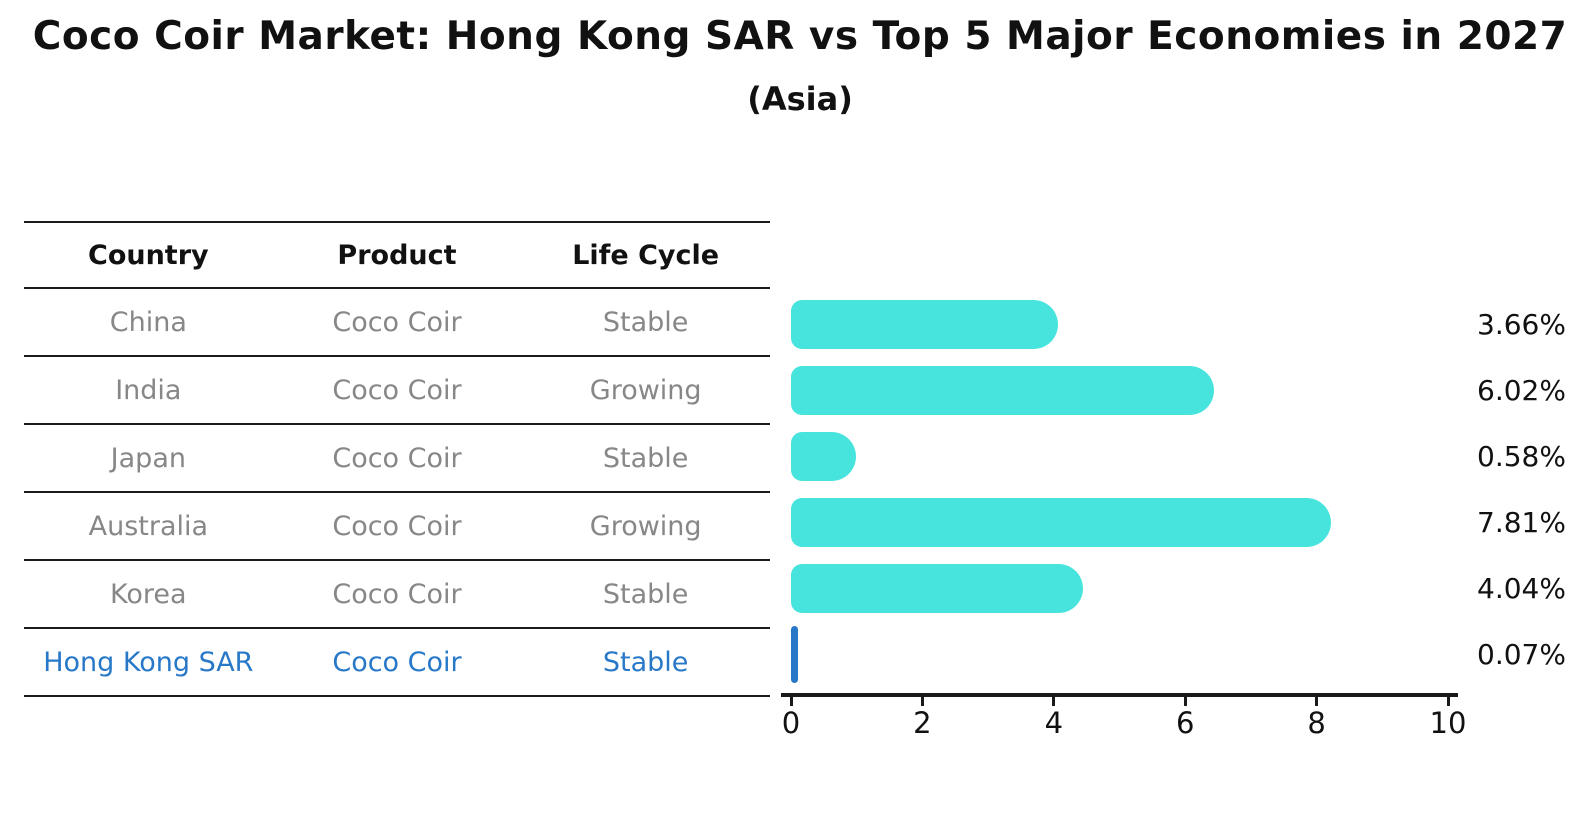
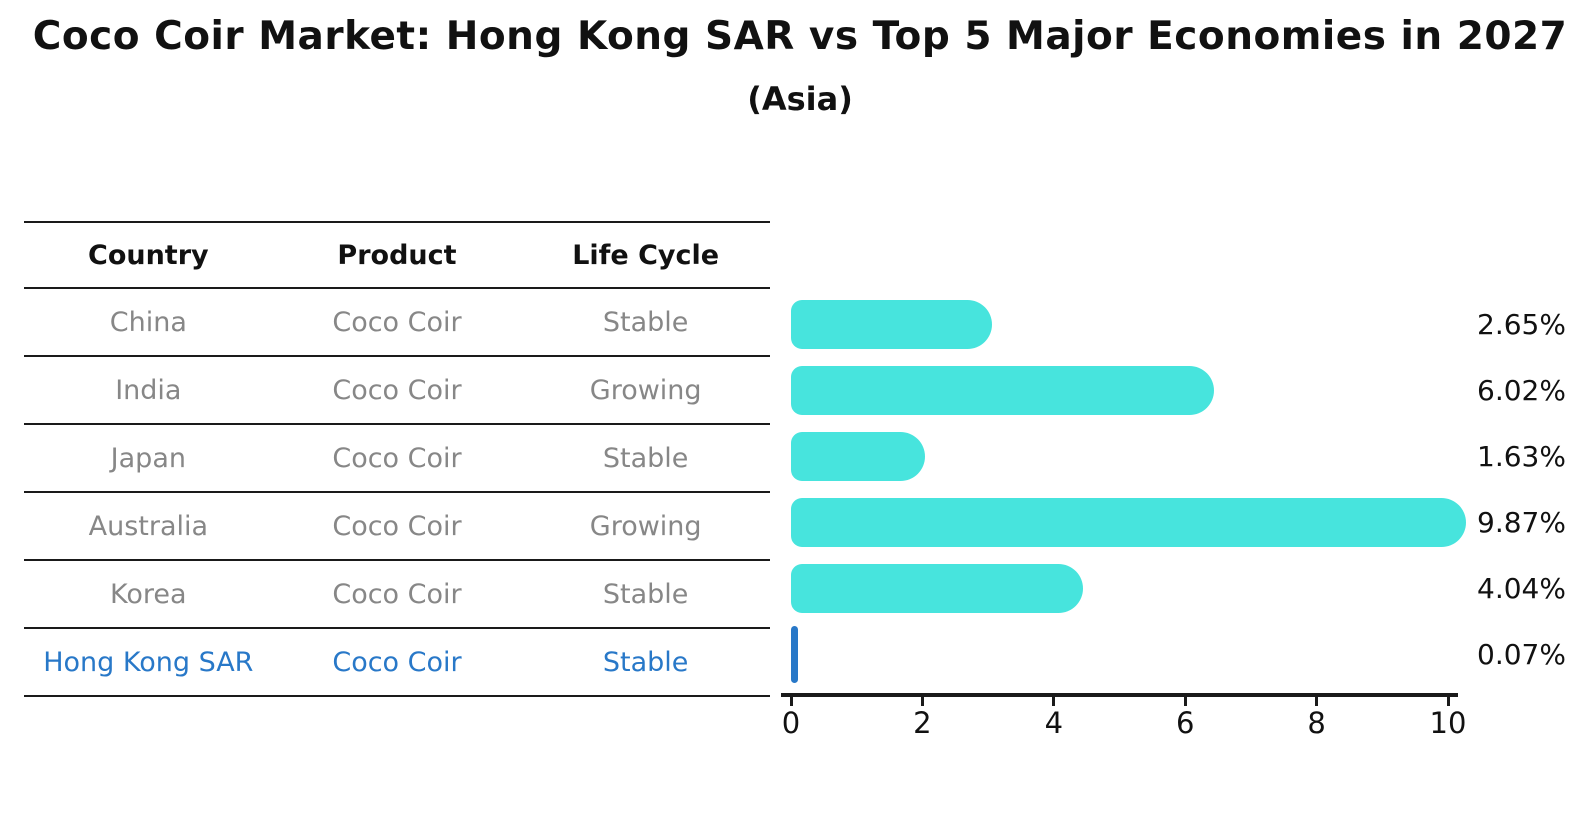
China: 3.66% -> 2.65%
Japan: 0.58% -> 1.63%
Australia: 7.81% -> 9.87%
